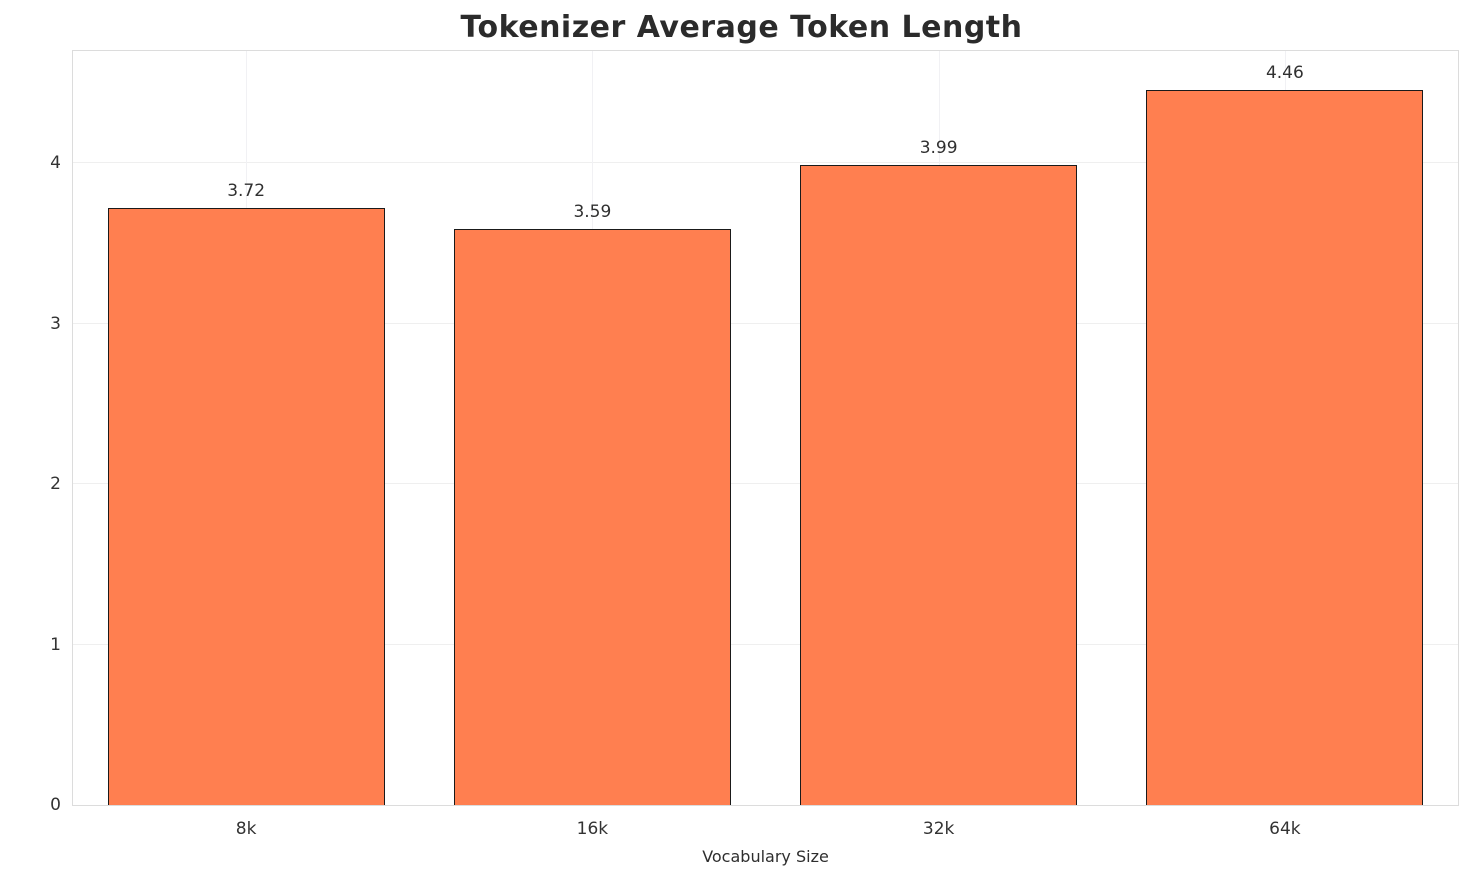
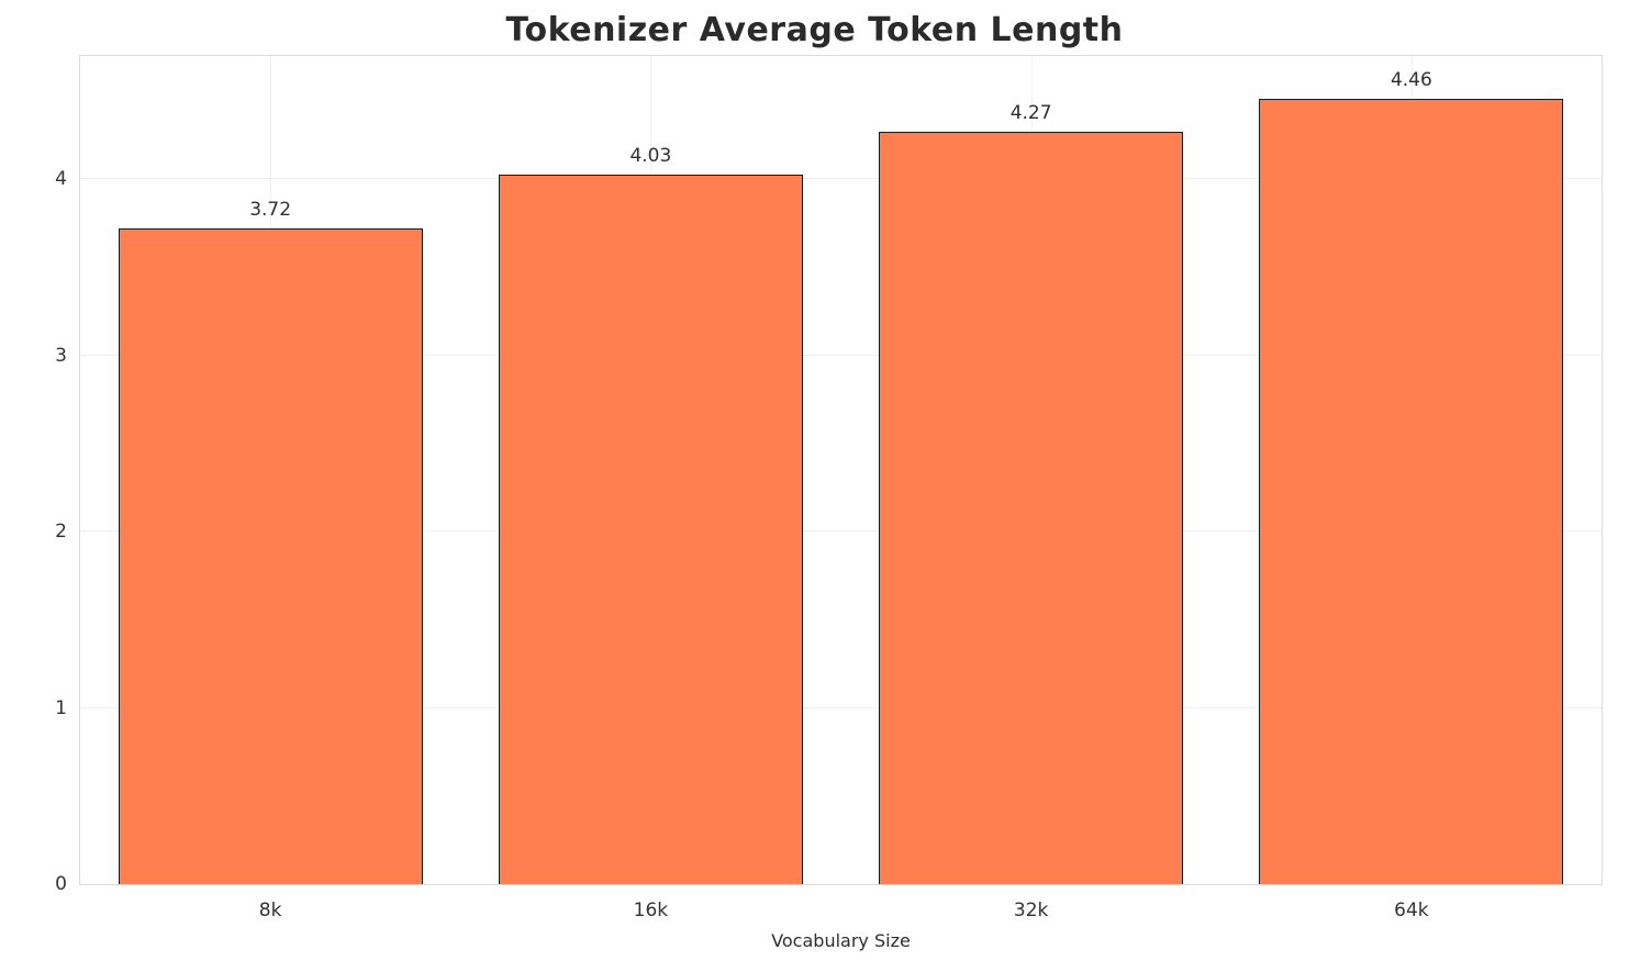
16k: 3.59 -> 4.03
32k: 3.99 -> 4.27
